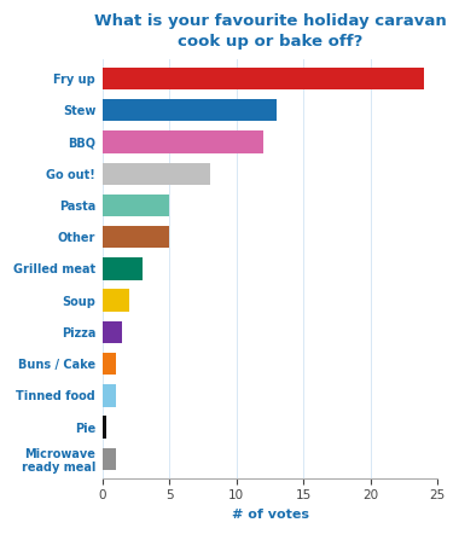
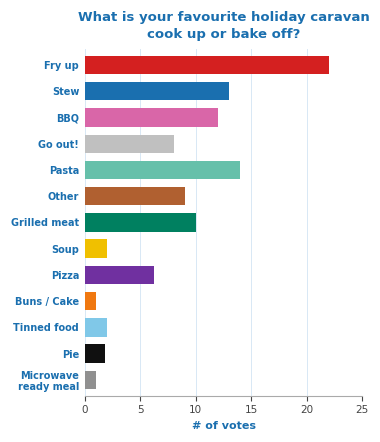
Fry up: 24.0 -> 22.0
Pasta: 5.0 -> 14.0
Other: 5.0 -> 9.0
Grilled meat: 3.0 -> 10.0
Pizza: 1.5 -> 6.2
Tinned food: 1.0 -> 2.0
Pie: 0.3 -> 1.8
